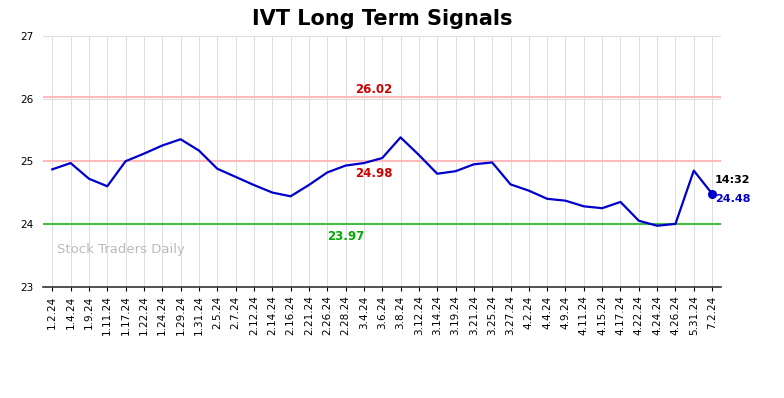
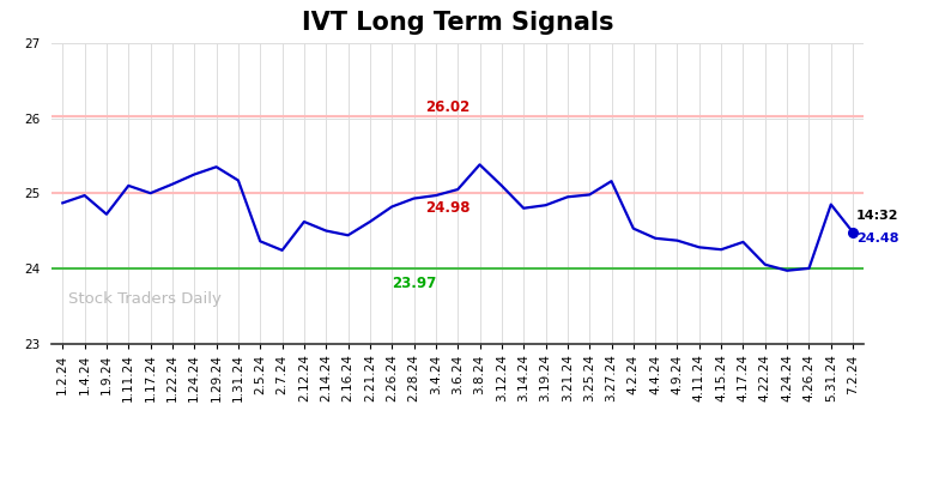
1.11.24: 24.60 -> 25.10
2.5.24: 24.88 -> 24.36
2.7.24: 24.75 -> 24.24
3.27.24: 24.63 -> 25.16
